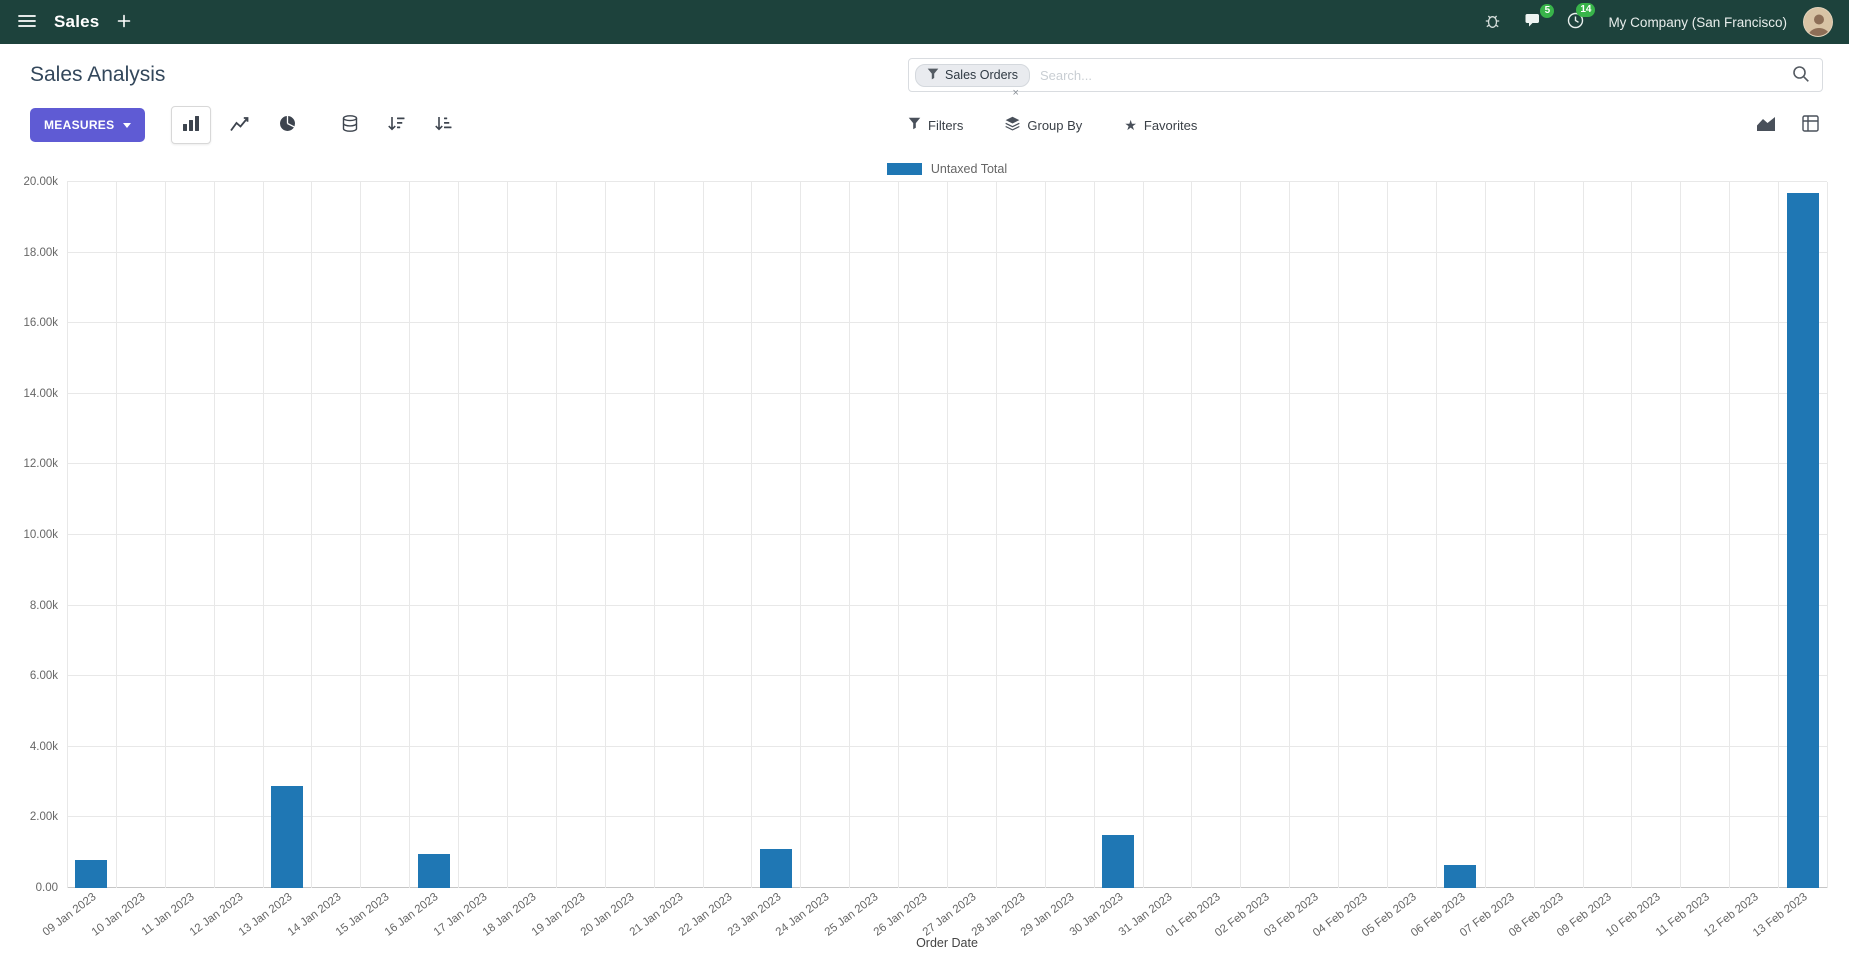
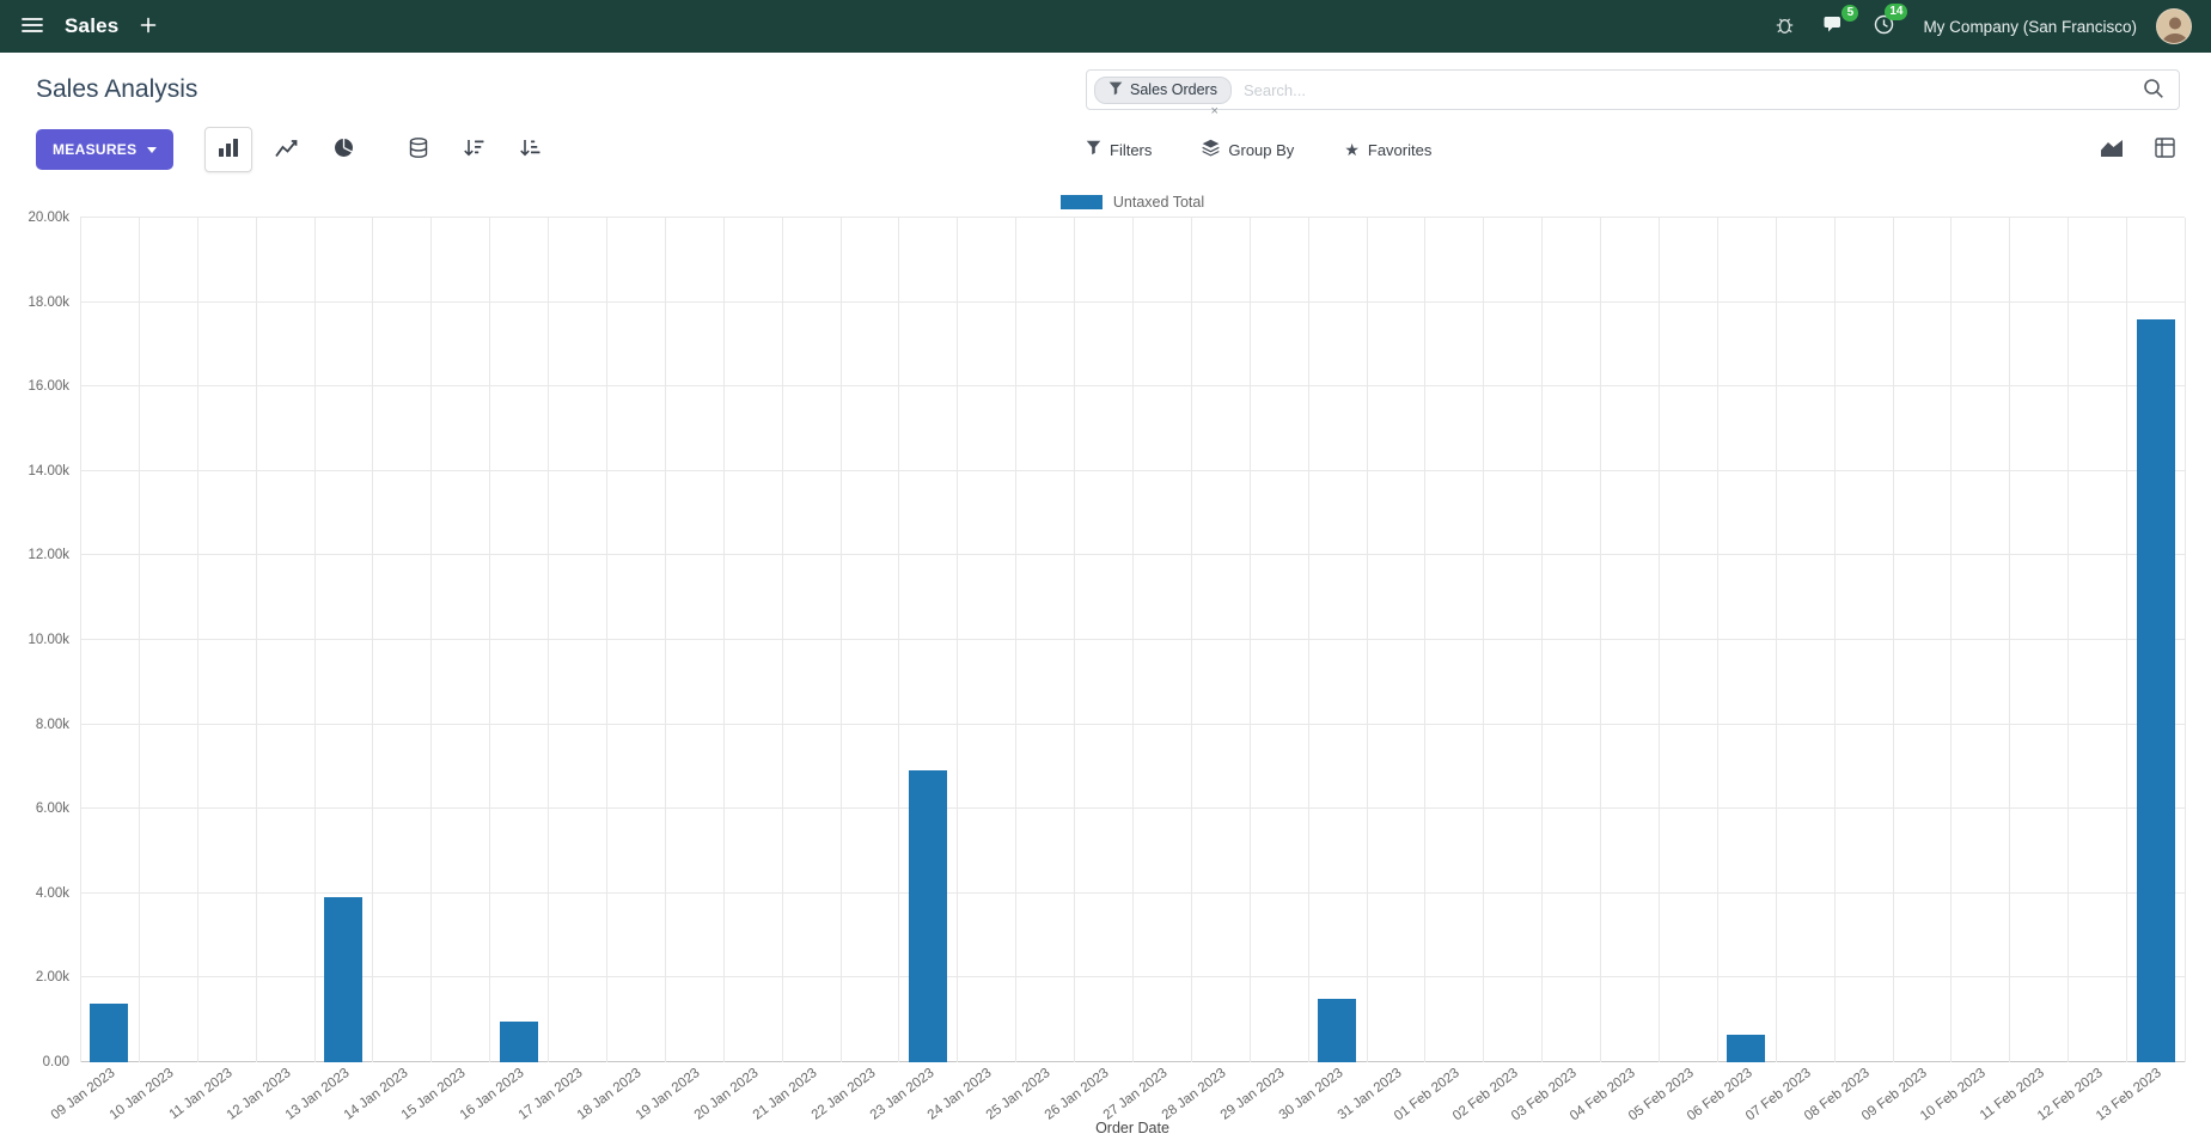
09 Jan 2023: 0.8k -> 1.4k
13 Jan 2023: 2.9k -> 3.9k
23 Jan 2023: 1.1k -> 6.9k
13 Feb 2023: 19.7k -> 17.6k
